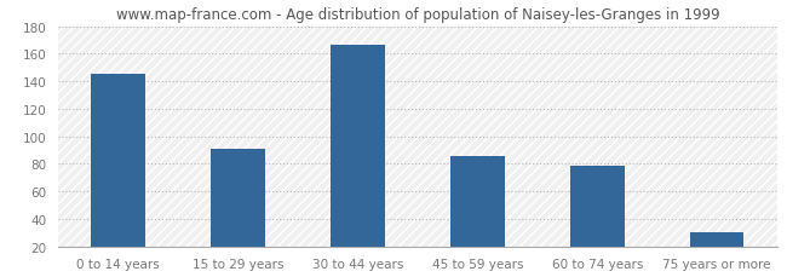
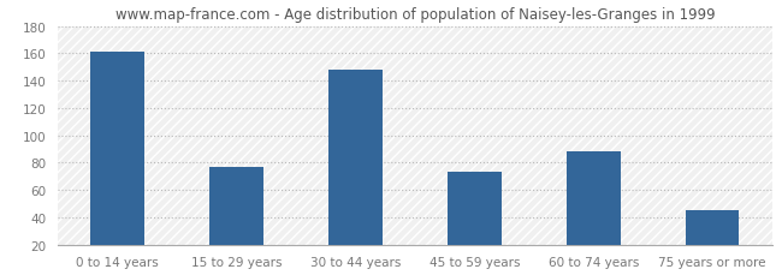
0 to 14 years: 145 -> 161
15 to 29 years: 91 -> 77
30 to 44 years: 166 -> 148
45 to 59 years: 86 -> 73
60 to 74 years: 79 -> 88
75 years or more: 30 -> 45
